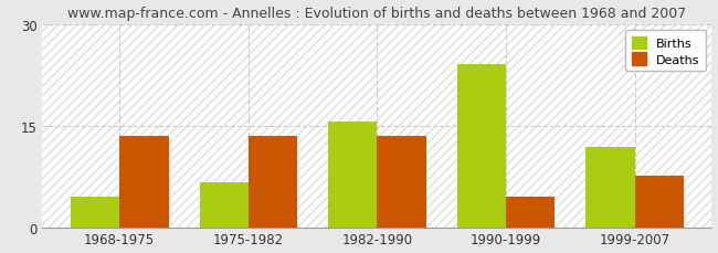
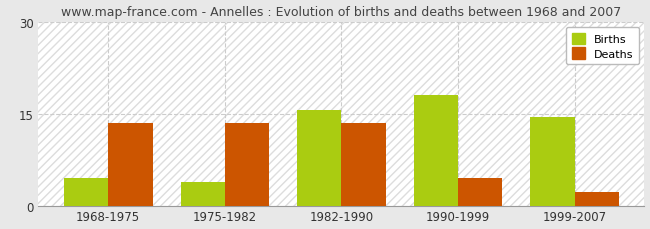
Births/1975-1982: 6.6 -> 3.8
Births/1990-1999: 24.0 -> 18.0
Births/1999-2007: 11.8 -> 14.5
Deaths/1999-2007: 7.6 -> 2.2
